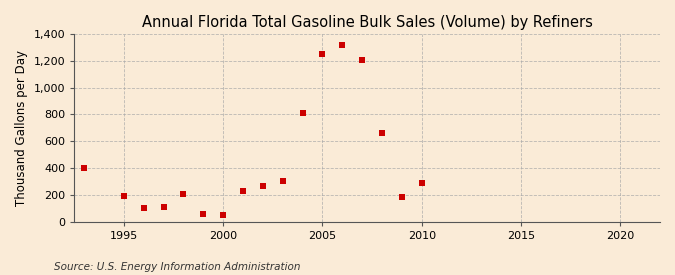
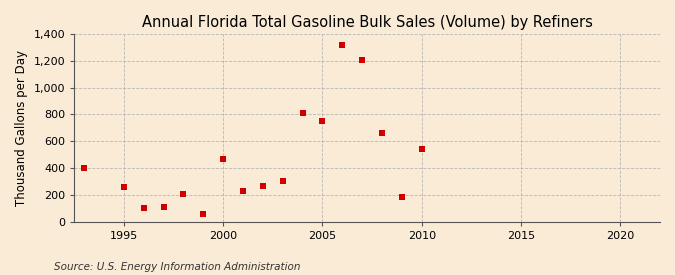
1995: 200 -> 260
2000: 50 -> 470
2005: 1,250 -> 750
2010: 290 -> 540
